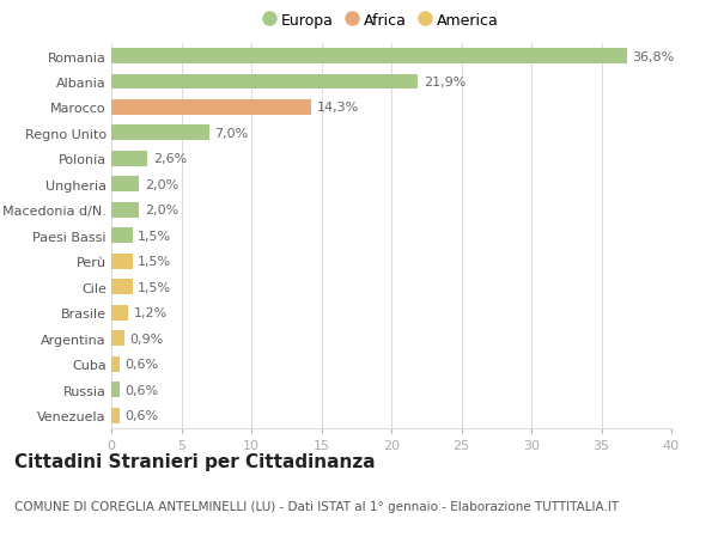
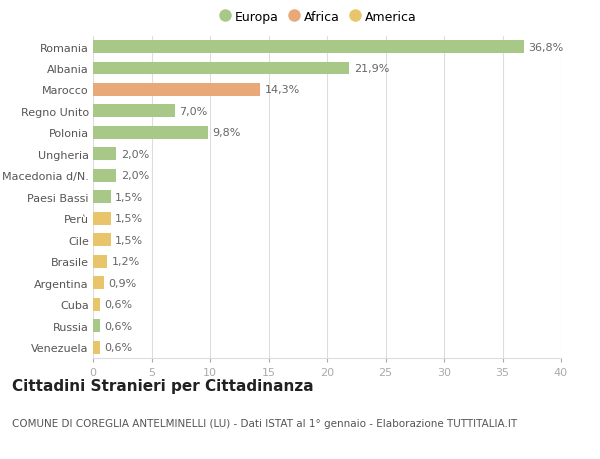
Polonia: 2,6% -> 9,8%
